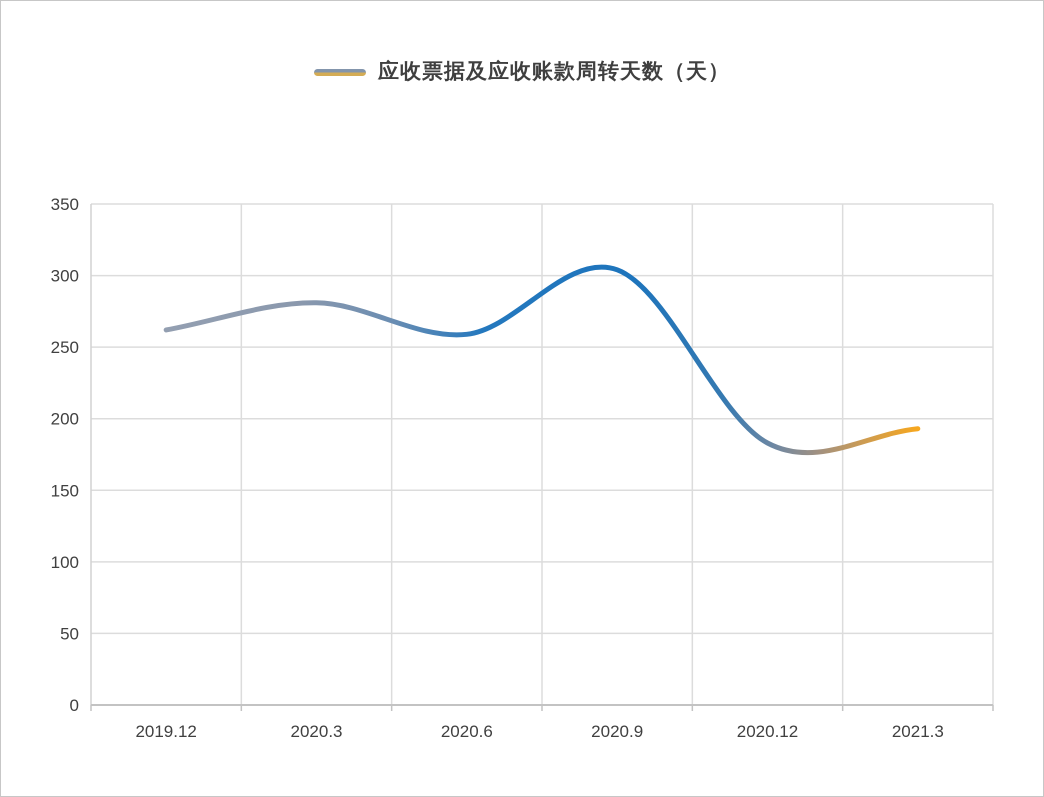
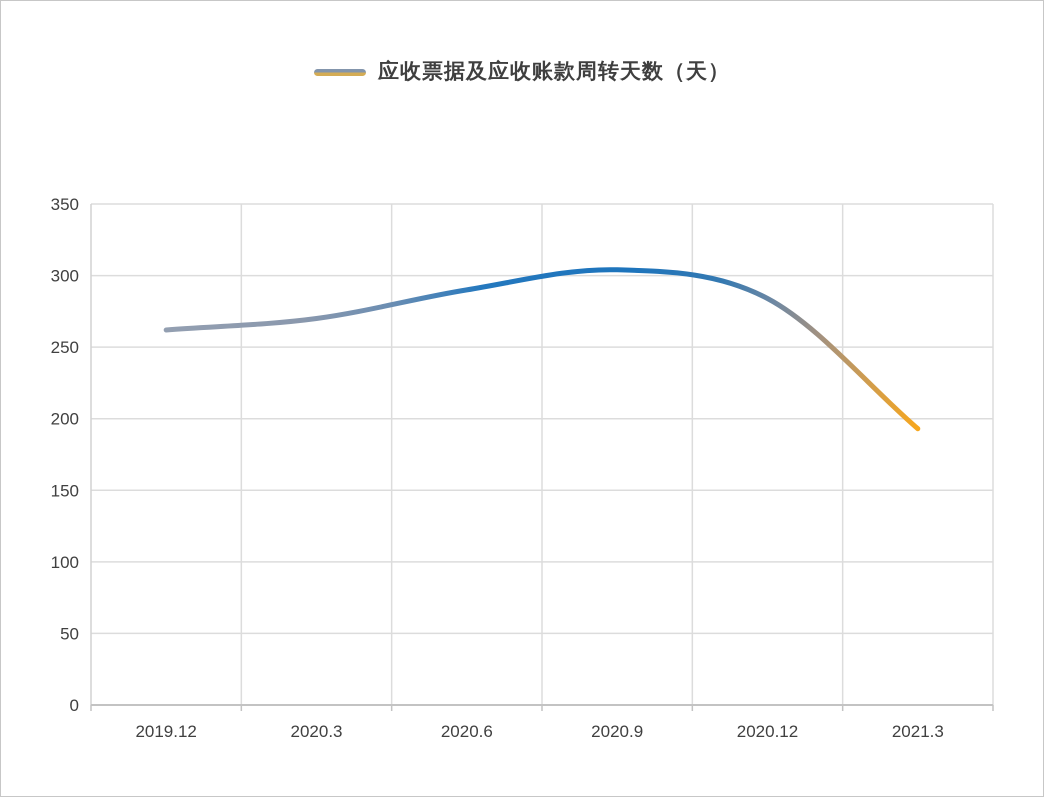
2020.3: 281 -> 270
2020.6: 259 -> 290
2020.12: 183 -> 284
